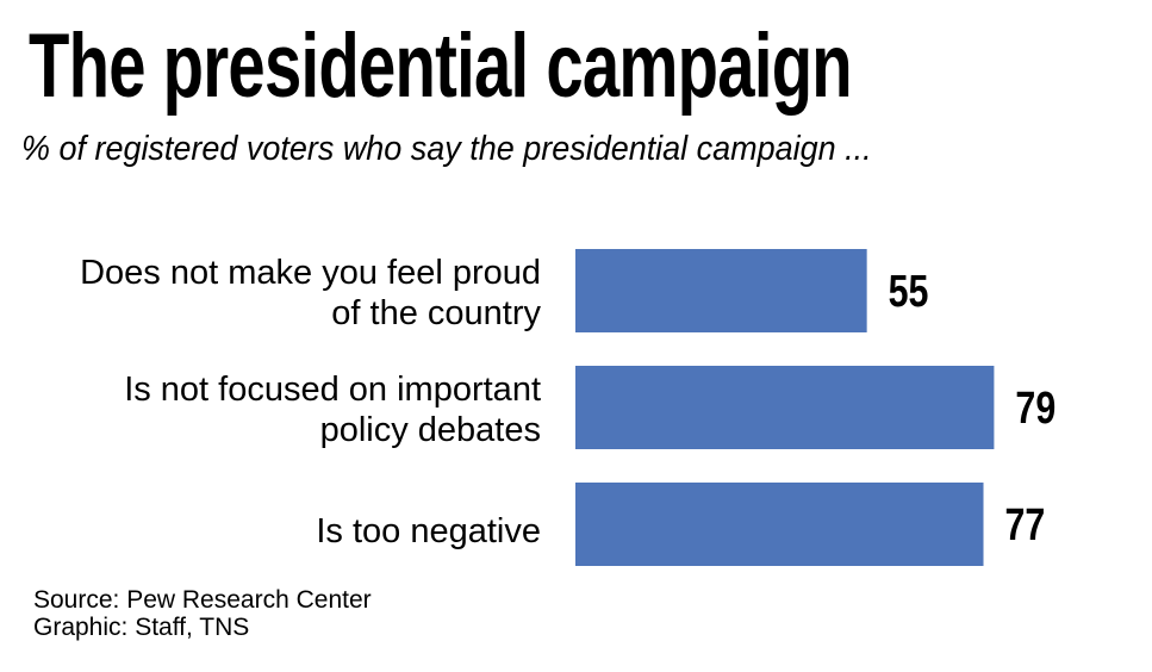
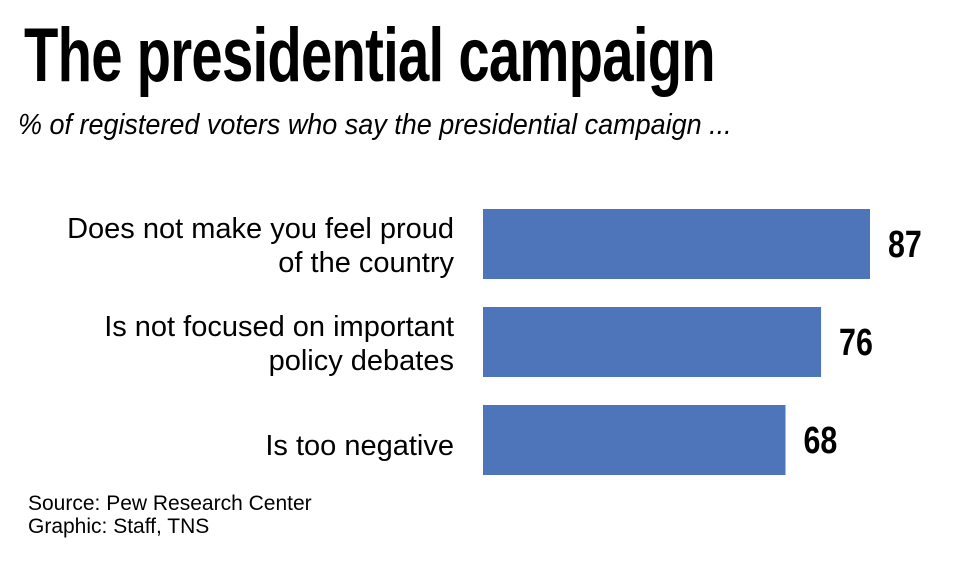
Does not make you feel proud of the country: 55 -> 87
Is not focused on important policy debates: 79 -> 76
Is too negative: 77 -> 68
